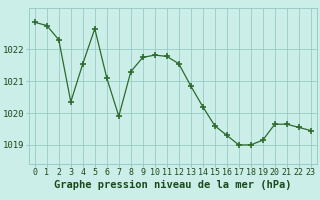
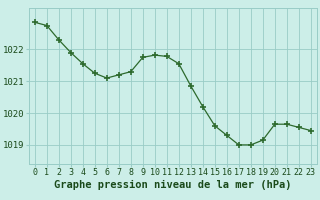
3: 1020.35 -> 1021.90
5: 1022.65 -> 1021.25
7: 1019.90 -> 1021.20
